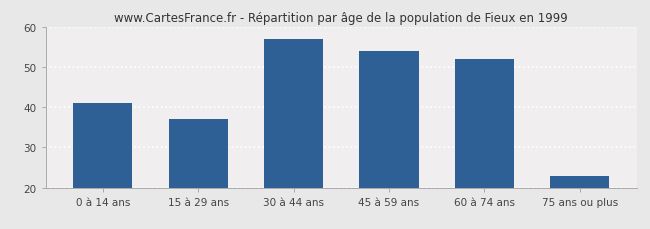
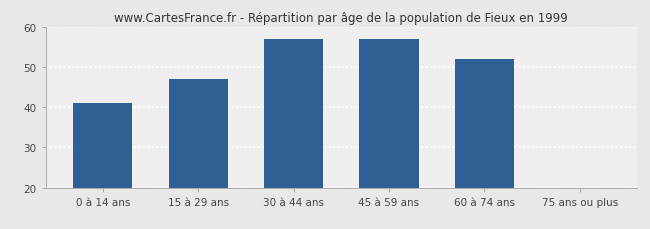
15 à 29 ans: 37 -> 47
45 à 59 ans: 54 -> 57
75 ans ou plus: 23 -> 20
